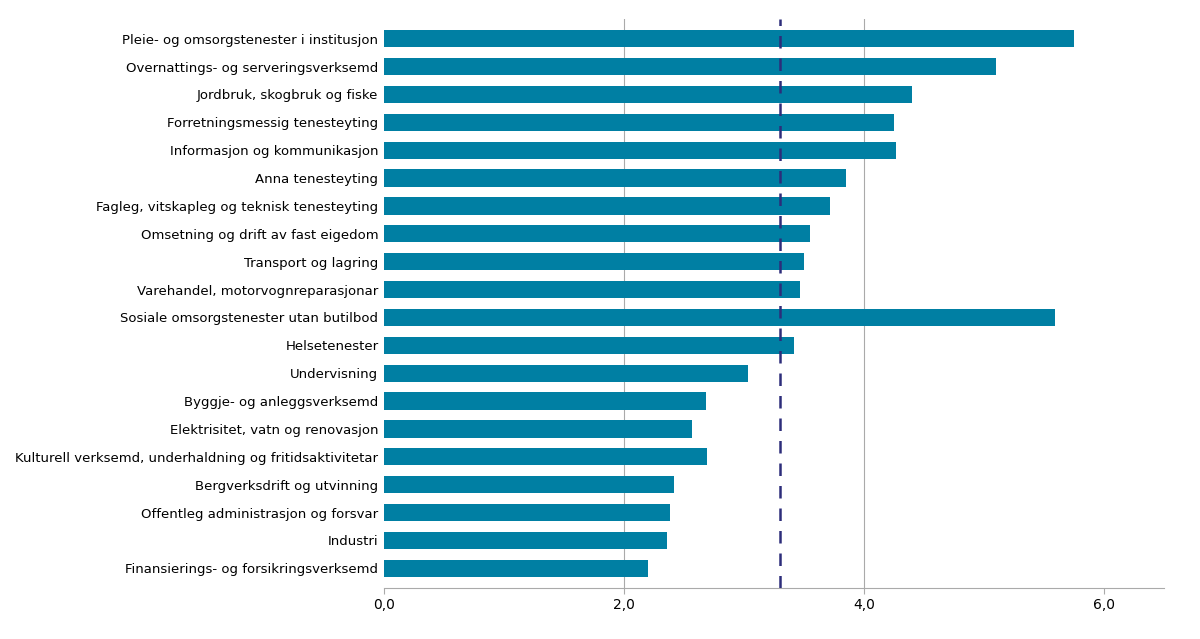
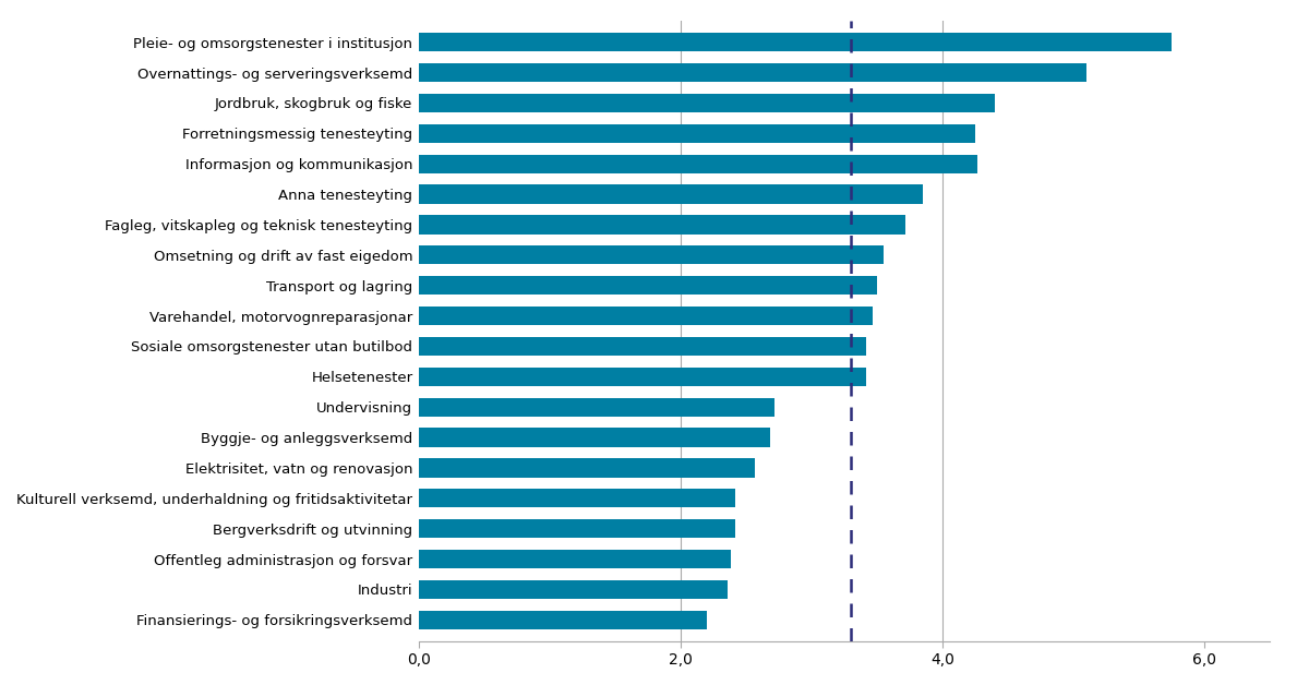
Sosiale omsorgstenester utan butilbod: 5,59 -> 3,42
Undervisning: 3,03 -> 2,72
Kulturell verksemd, underhaldning og fritidsaktivitetar: 2,69 -> 2,42
